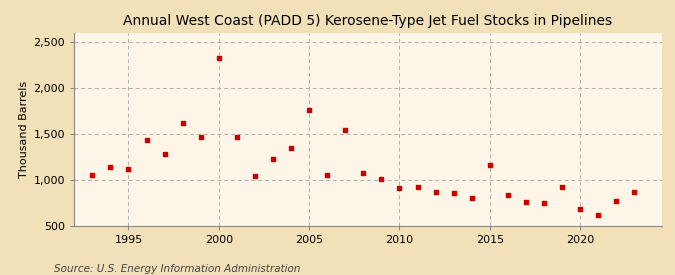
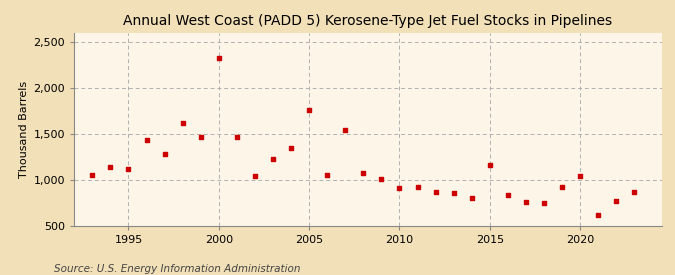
2020: 680 -> 1,040
